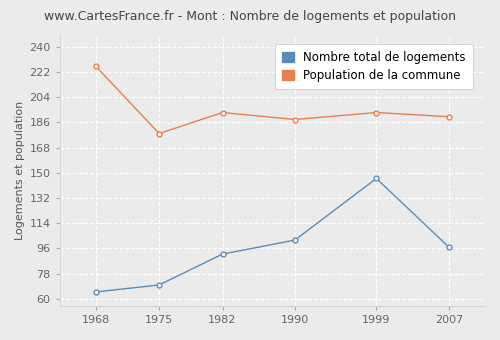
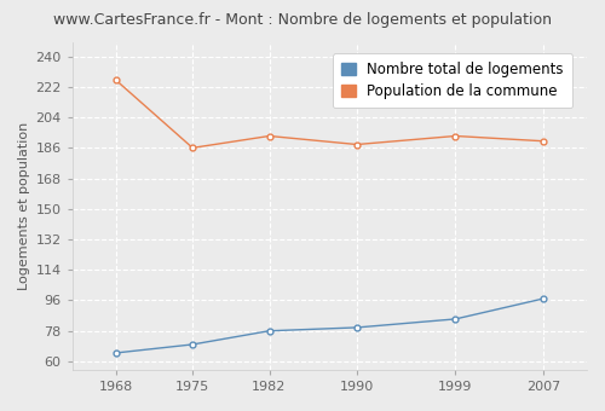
Population de la commune/1975: 178 -> 186
Nombre total de logements/1982: 92 -> 78
Nombre total de logements/1990: 102 -> 80
Nombre total de logements/1999: 146 -> 85
